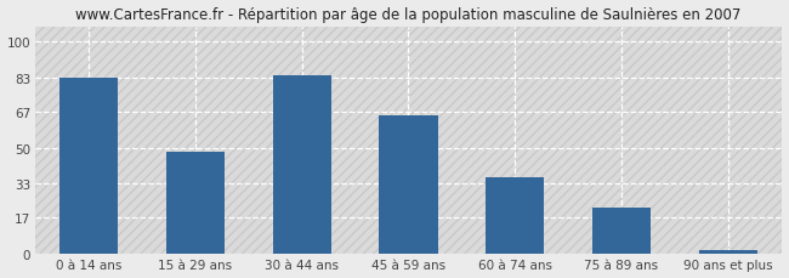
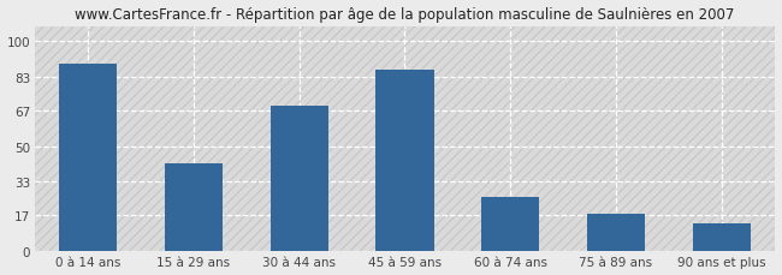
0 à 14 ans: 83 -> 89
15 à 29 ans: 48 -> 42
30 à 44 ans: 84 -> 69
45 à 59 ans: 65 -> 86
60 à 74 ans: 36 -> 26
75 à 89 ans: 22 -> 18
90 ans et plus: 2 -> 13
